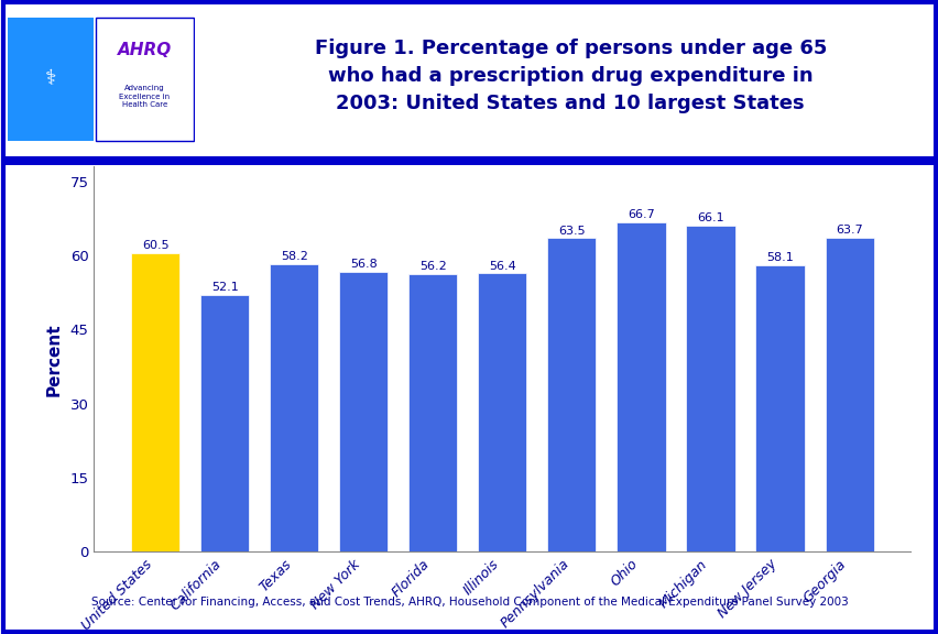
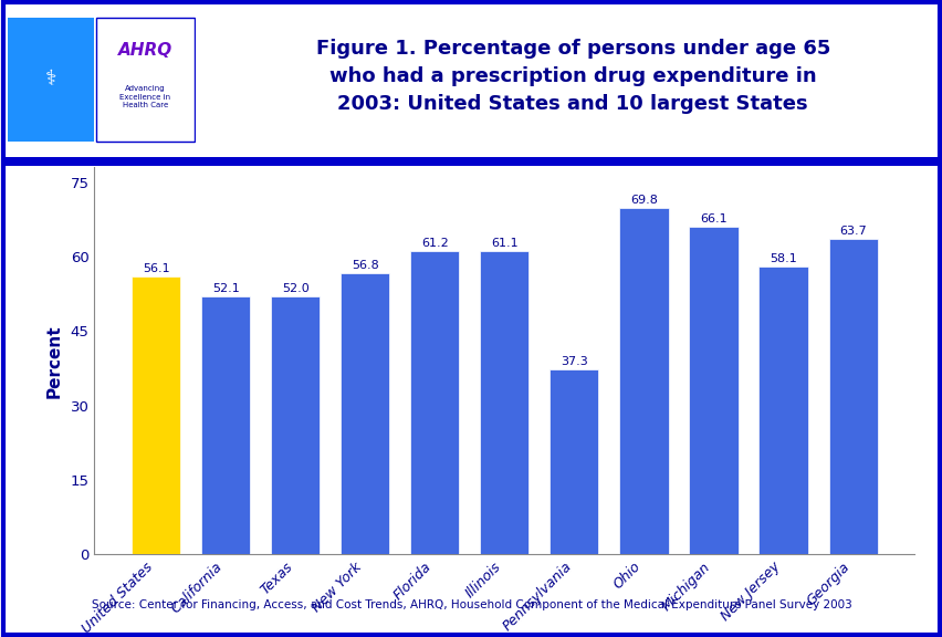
United States: 60.5 -> 56.1
Texas: 58.2 -> 52.0
Florida: 56.2 -> 61.2
Illinois: 56.4 -> 61.1
Pennsylvania: 63.5 -> 37.3
Ohio: 66.7 -> 69.8
